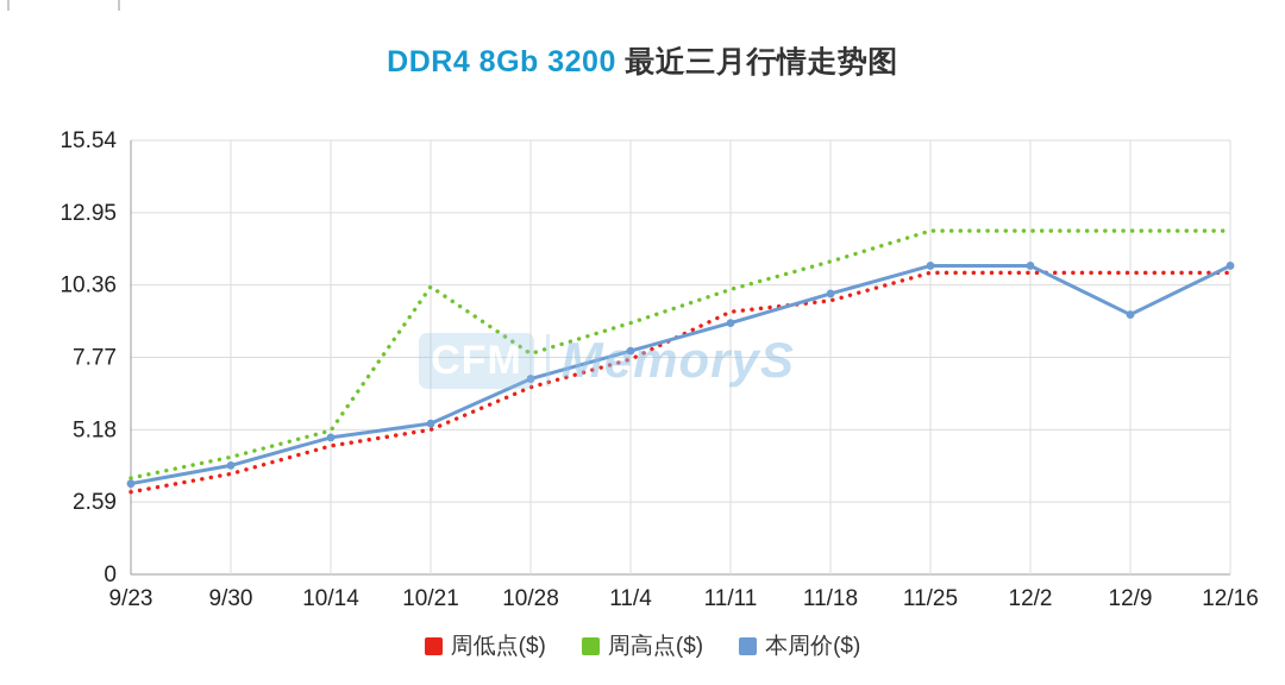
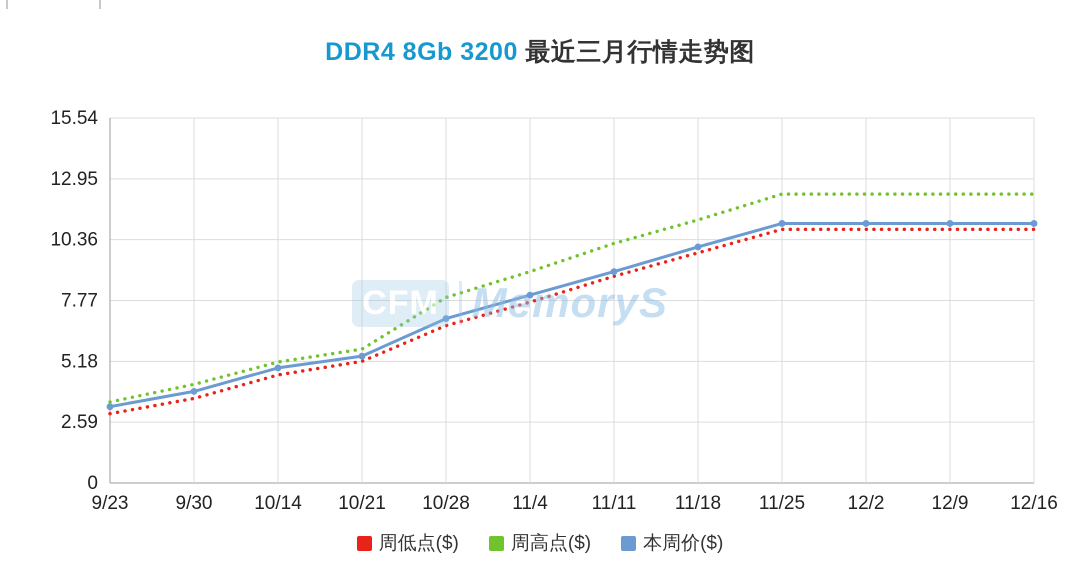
周高点($)/10/21: 10.3 -> 5.7
周低点($)/11/11: 9.4 -> 8.8
本周价($)/12/9: 9.3 -> 11.1
